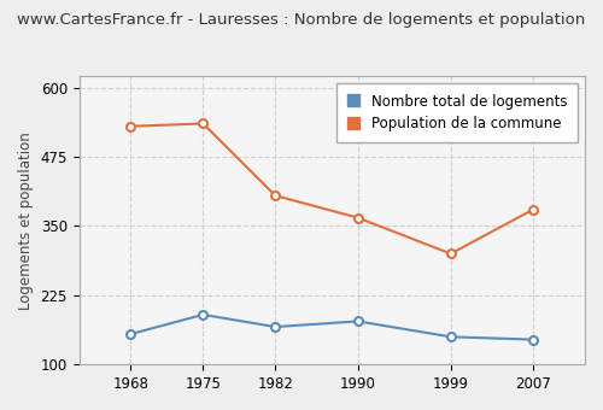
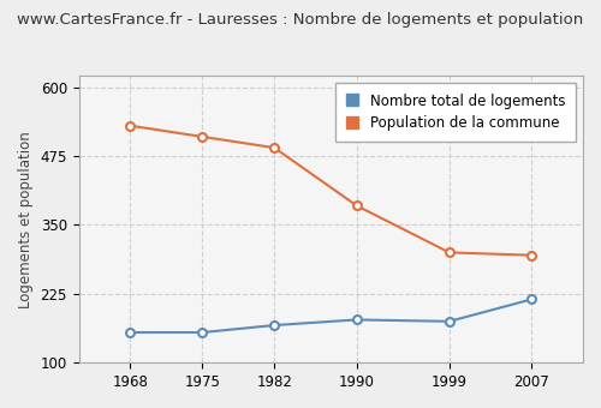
Nombre total de logements/1975: 190 -> 155
Population de la commune/1975: 535 -> 510
Population de la commune/1982: 405 -> 490
Population de la commune/1990: 365 -> 385
Nombre total de logements/1999: 150 -> 175
Nombre total de logements/2007: 145 -> 215
Population de la commune/2007: 380 -> 295
